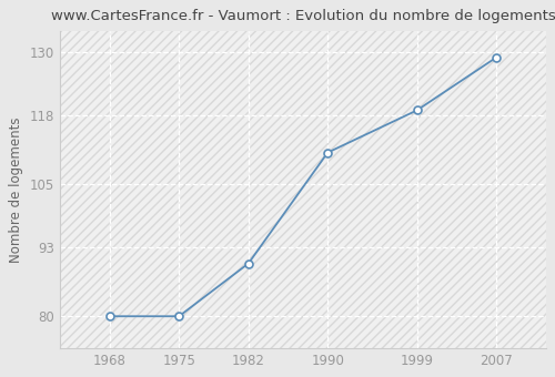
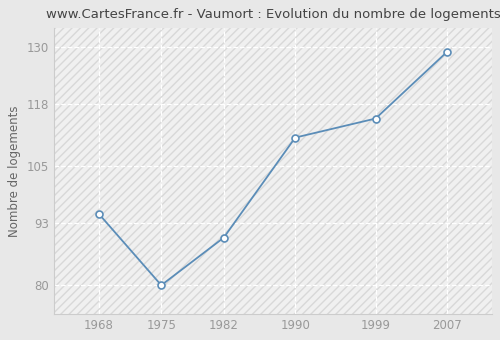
1968: 80 -> 95
1999: 119 -> 115
